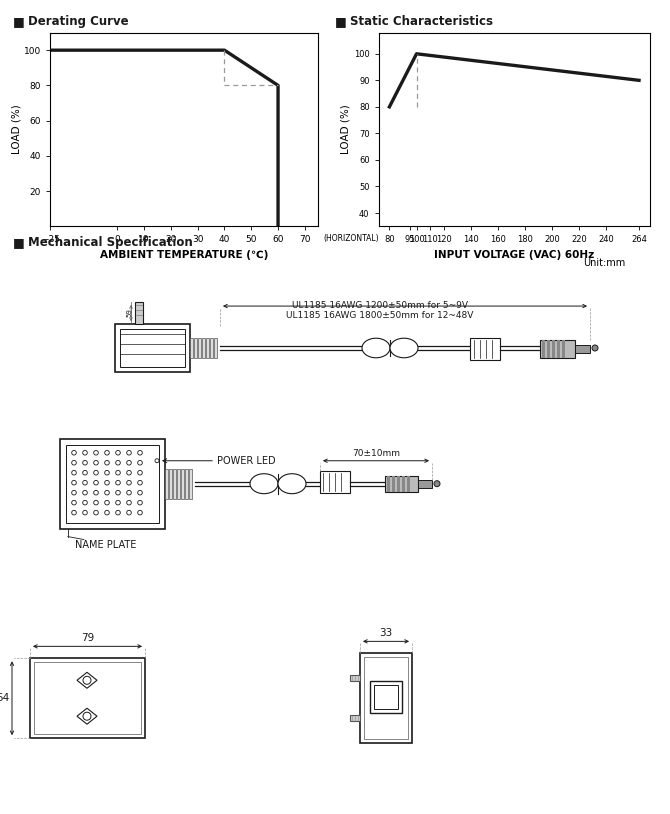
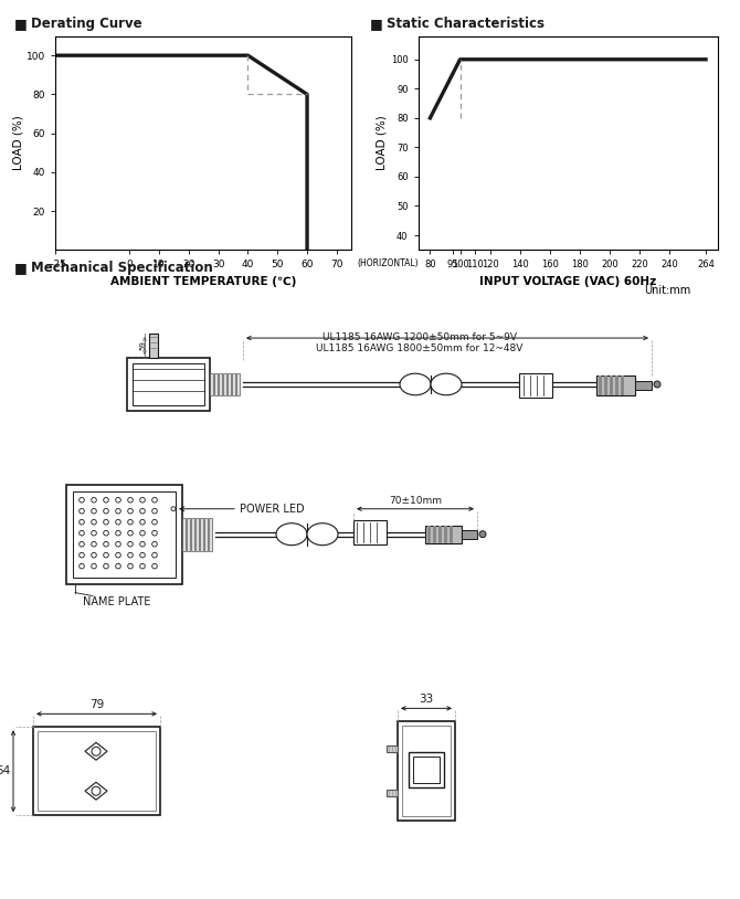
264: 90 -> 100
